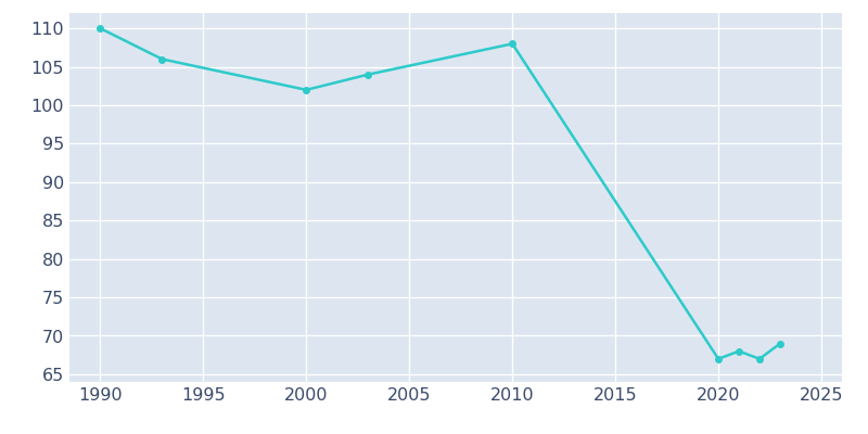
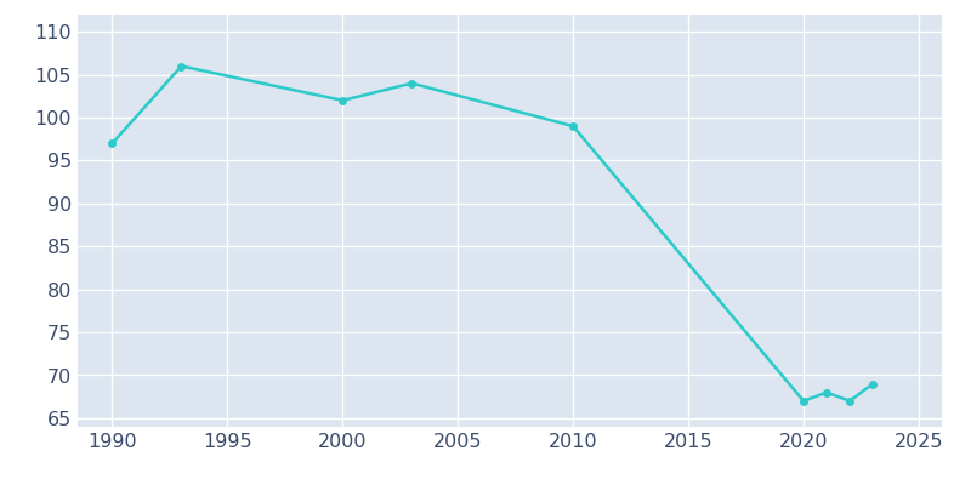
1990: 110 -> 97
2010: 108 -> 99
